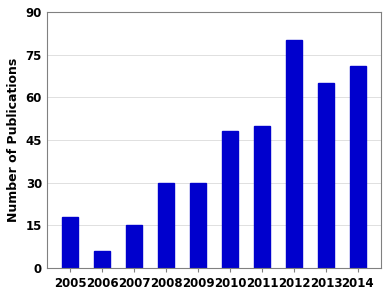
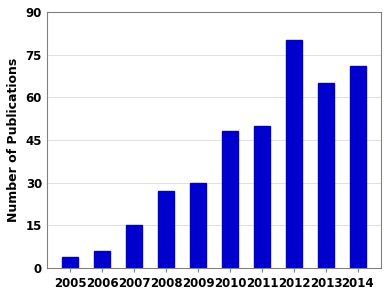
2005: 18 -> 4
2008: 30 -> 27
